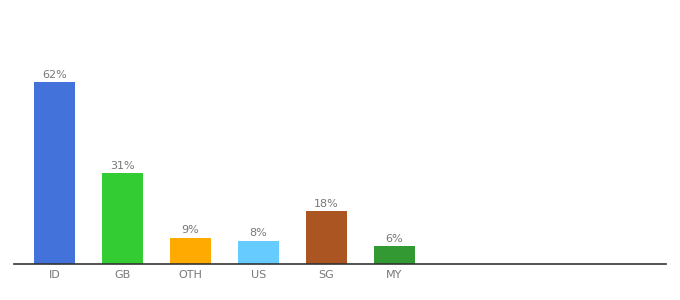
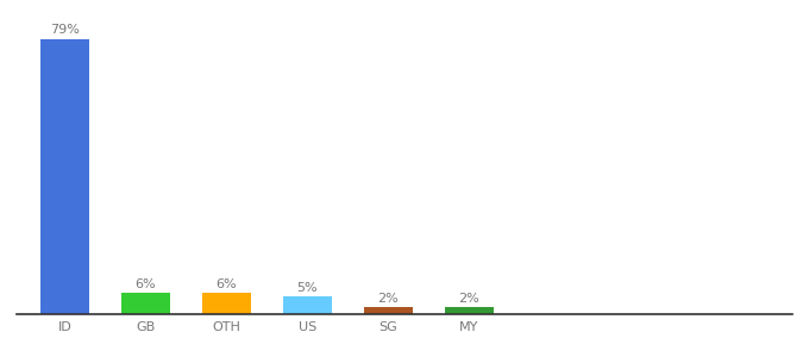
ID: 62% -> 79%
GB: 31% -> 6%
OTH: 9% -> 6%
US: 8% -> 5%
SG: 18% -> 2%
MY: 6% -> 2%
